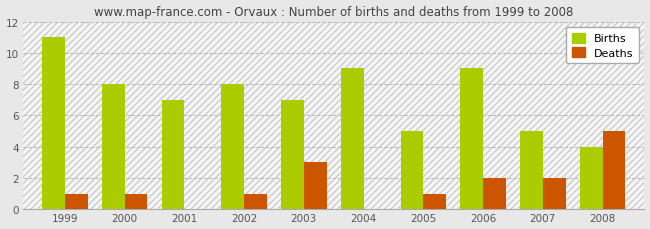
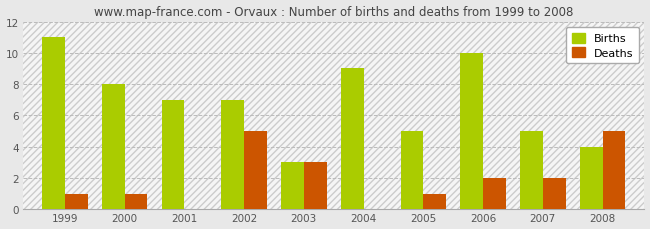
Births/2002: 8 -> 7
Deaths/2002: 1 -> 5
Births/2003: 7 -> 3
Births/2006: 9 -> 10
